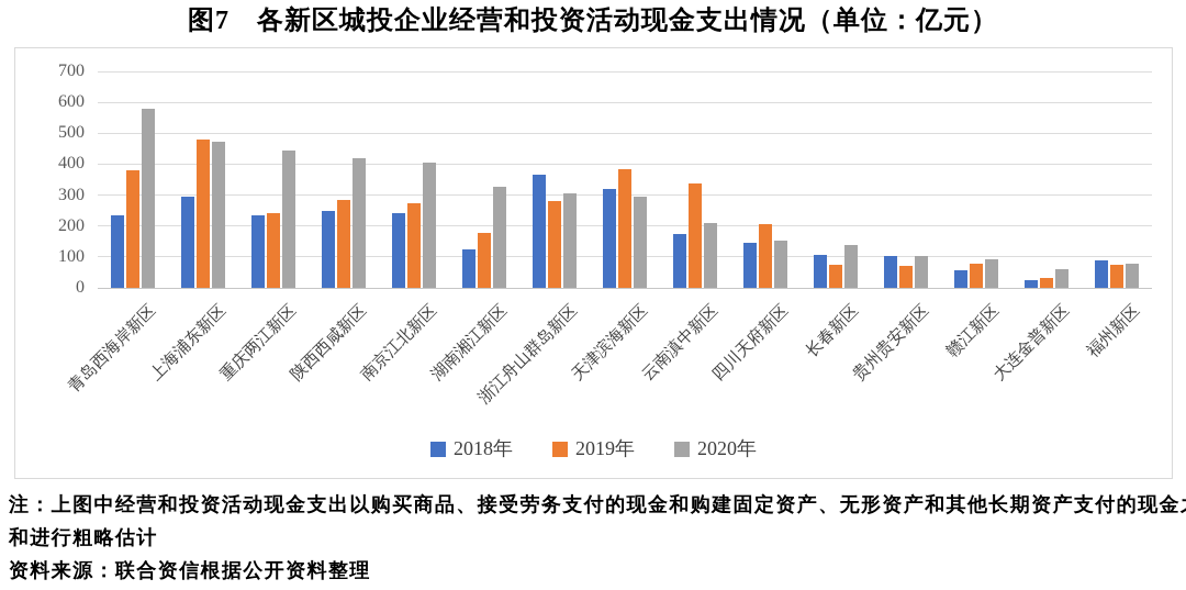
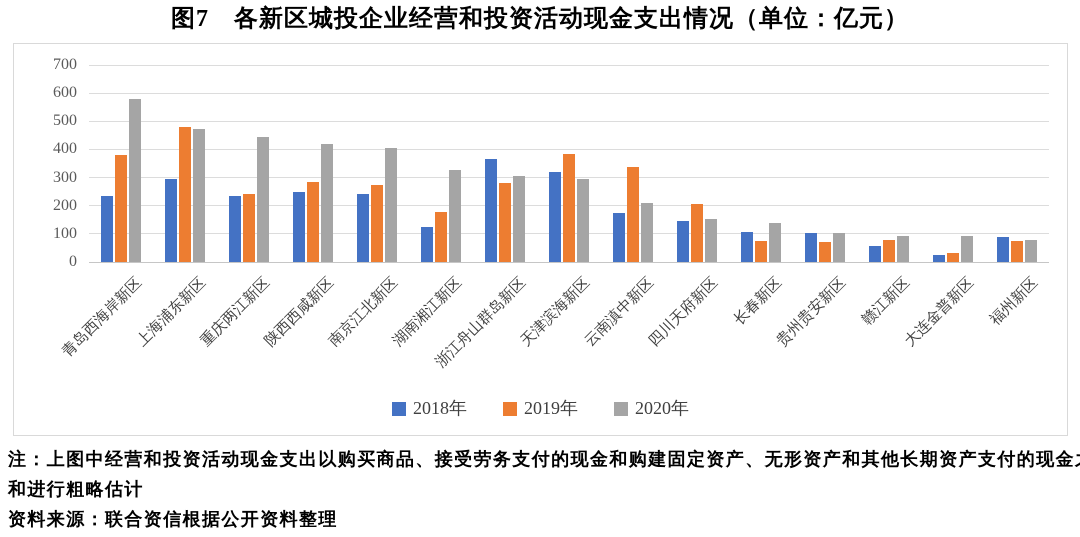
2020年/大连金普新区: 60 -> 90
